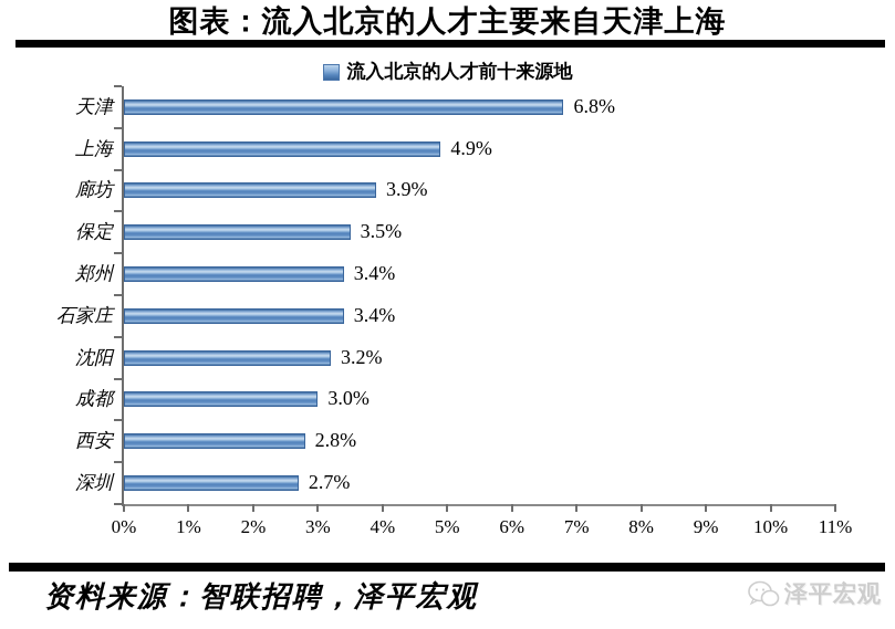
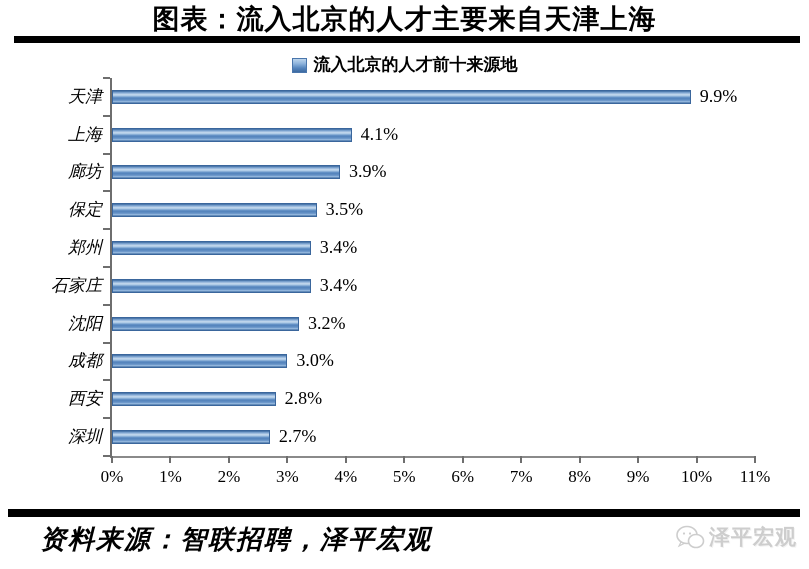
天津: 6.8% -> 9.9%
上海: 4.9% -> 4.1%
